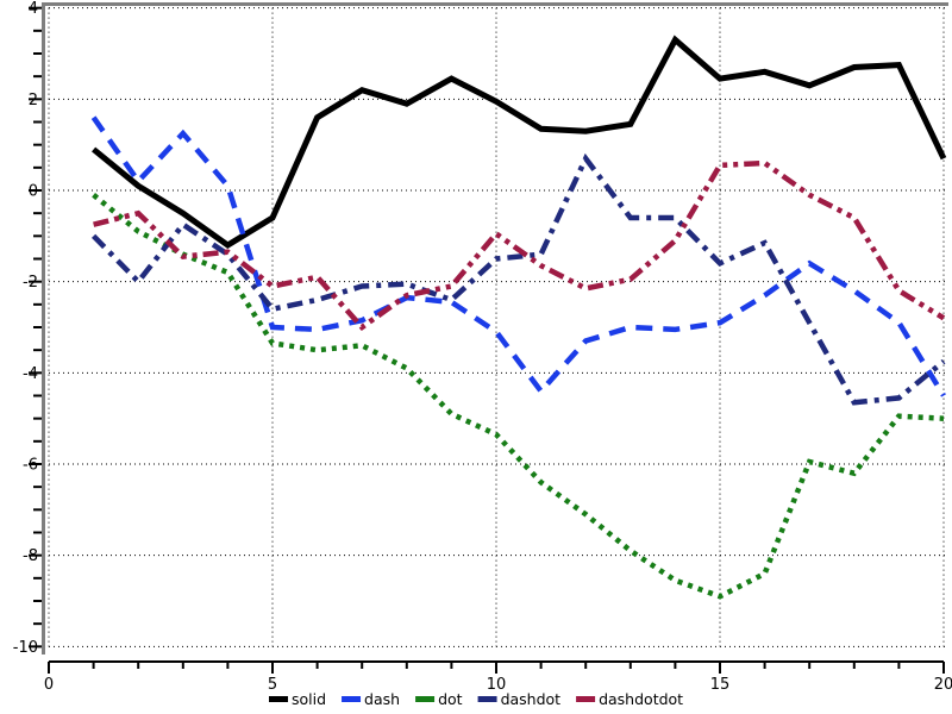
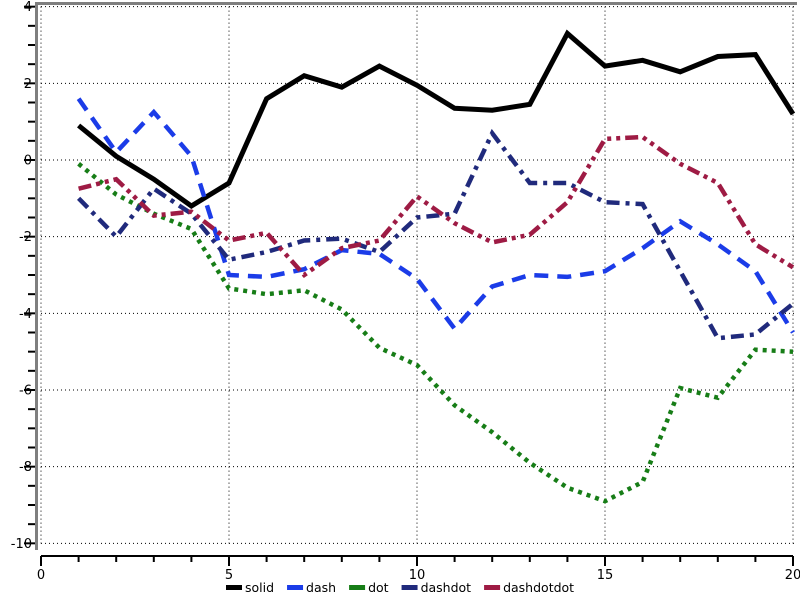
dashdot/15: -1.6 -> -1.1
solid/20: 0.7 -> 1.2
